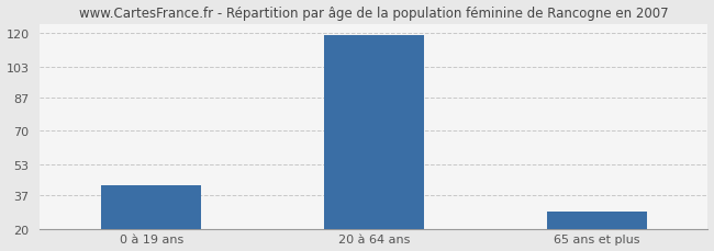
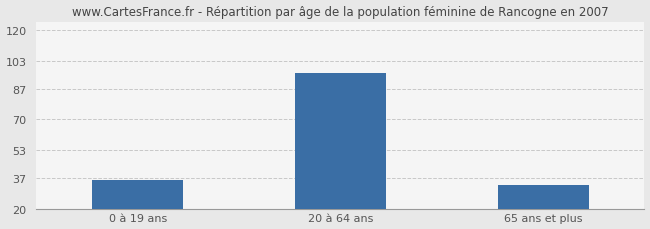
0 à 19 ans: 42 -> 36
20 à 64 ans: 119 -> 96
65 ans et plus: 29 -> 33
